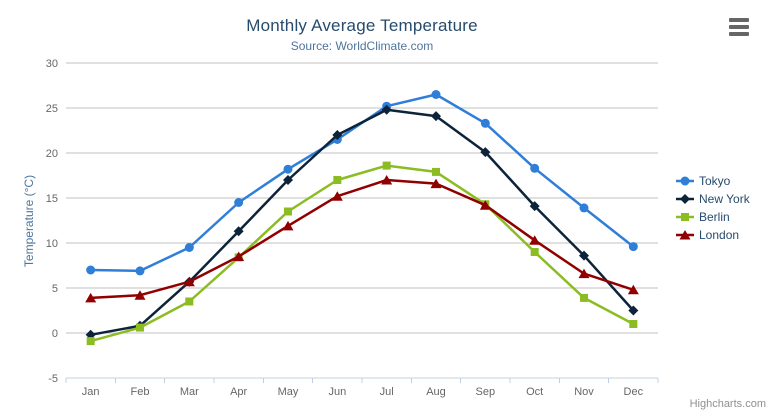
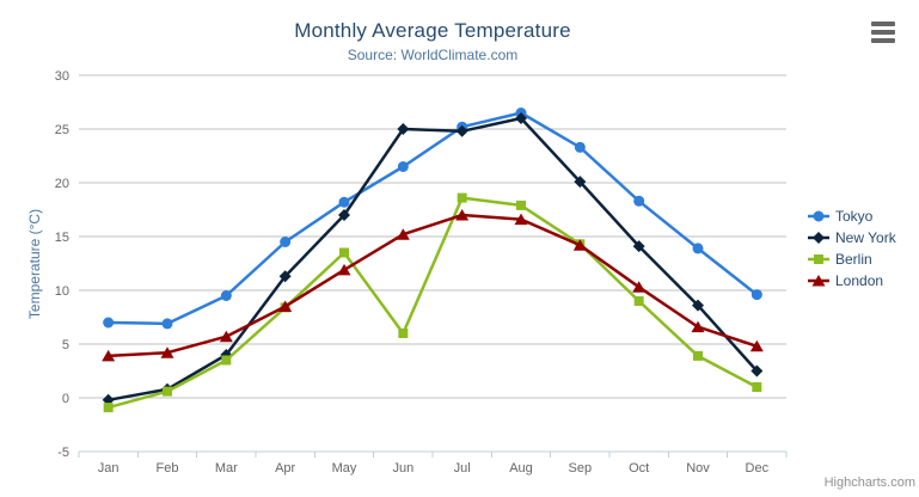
New York/Mar: 6 -> 4
New York/Jun: 22 -> 25
Berlin/Jun: 17 -> 6
New York/Aug: 24 -> 26
